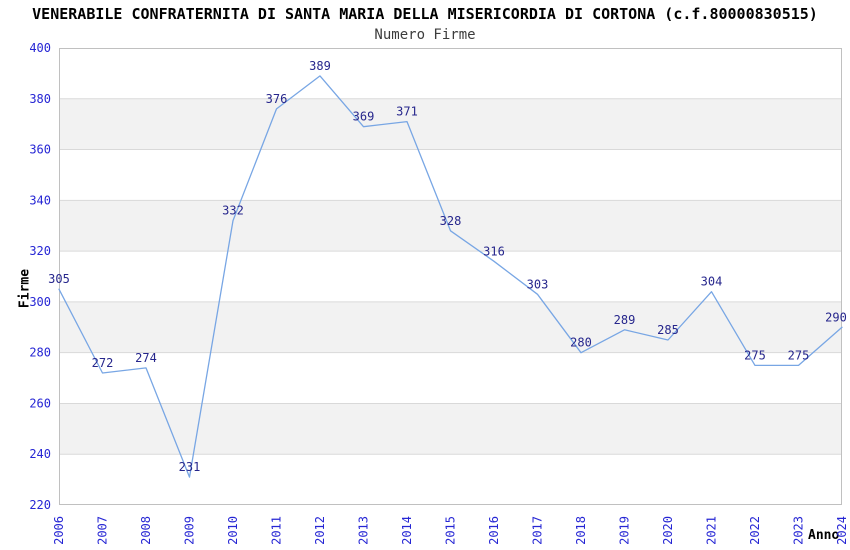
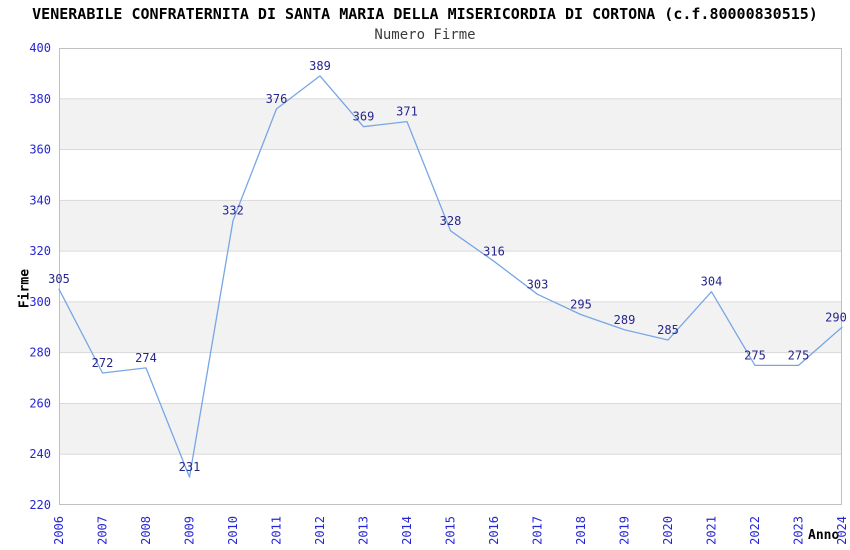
2018: 280 -> 295
